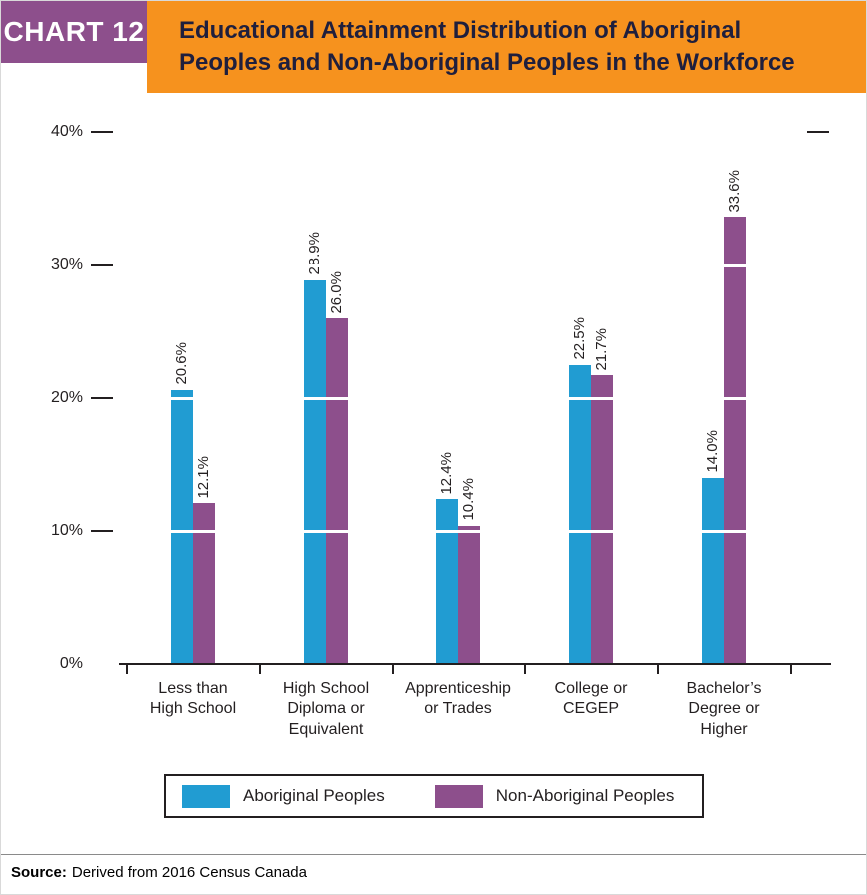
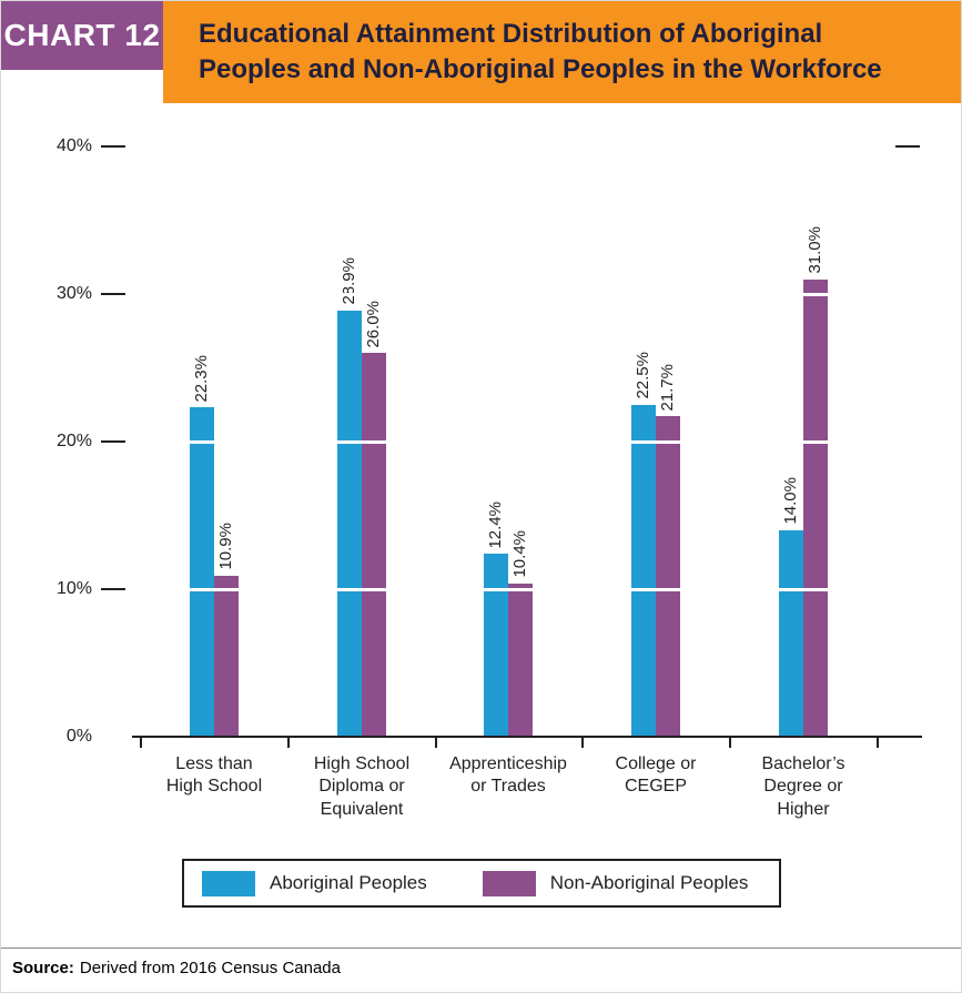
Aboriginal Peoples/Less than High School: 20.6% -> 22.3%
Non-Aboriginal Peoples/Less than High School: 12.1% -> 10.9%
Non-Aboriginal Peoples/Bachelor’s Degree or Higher: 33.6% -> 31.0%
